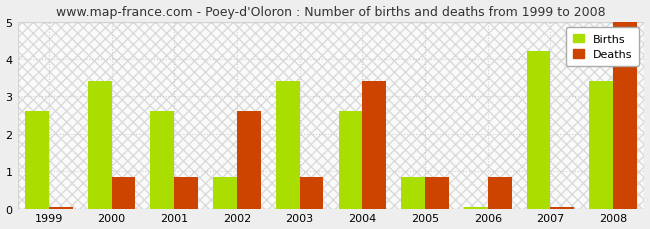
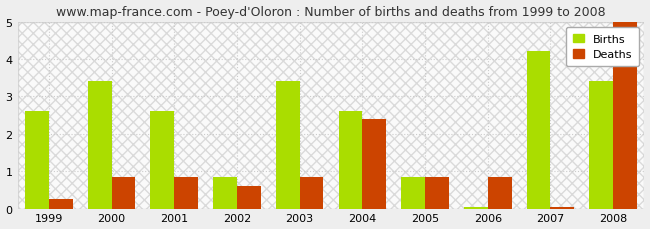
Deaths/1999: 0.05 -> 0.25
Deaths/2002: 2.60 -> 0.60
Deaths/2004: 3.40 -> 2.40
